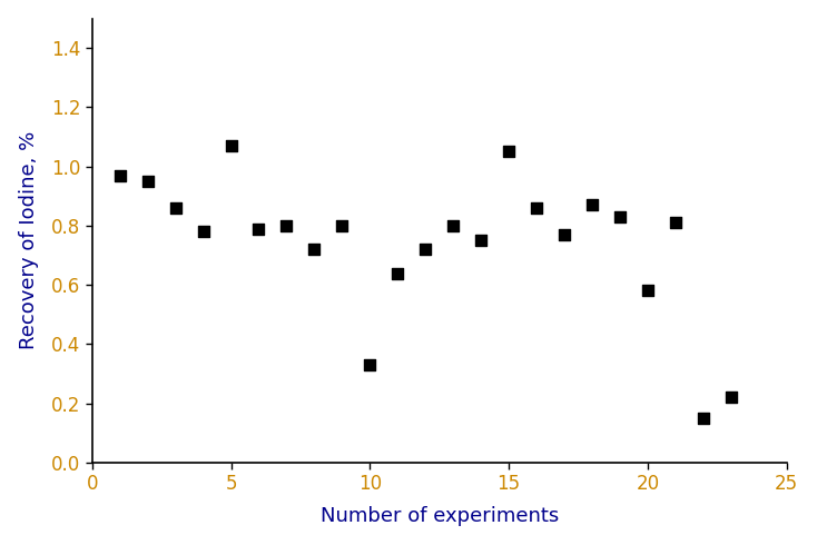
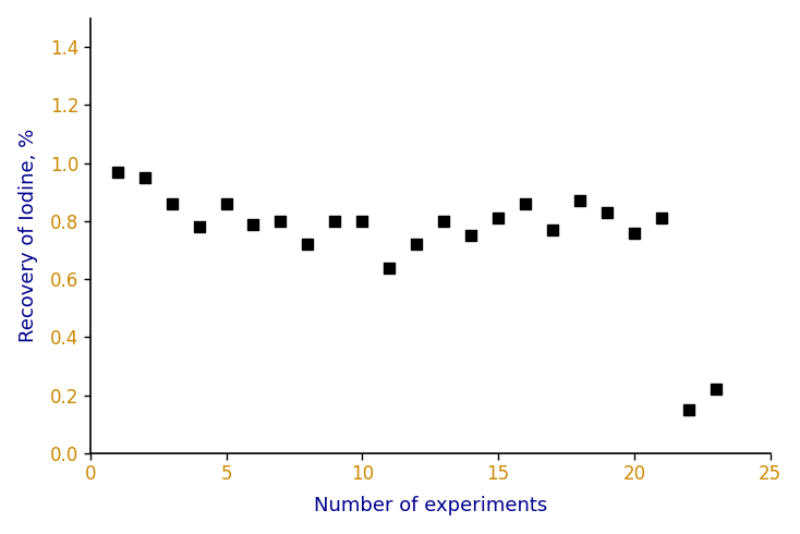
5: 1.07 -> 0.86
10: 0.33 -> 0.80
15: 1.05 -> 0.81
20: 0.58 -> 0.76
